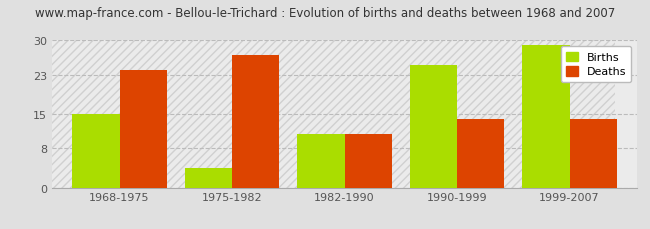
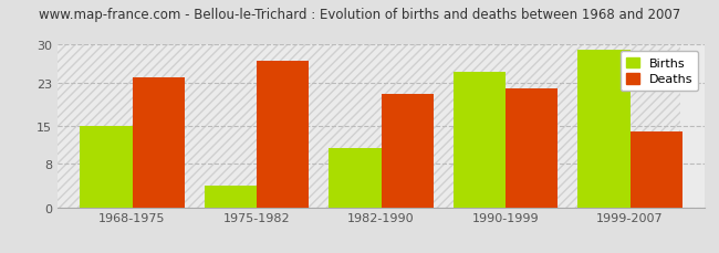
Deaths/1982-1990: 11 -> 21
Deaths/1990-1999: 14 -> 22
